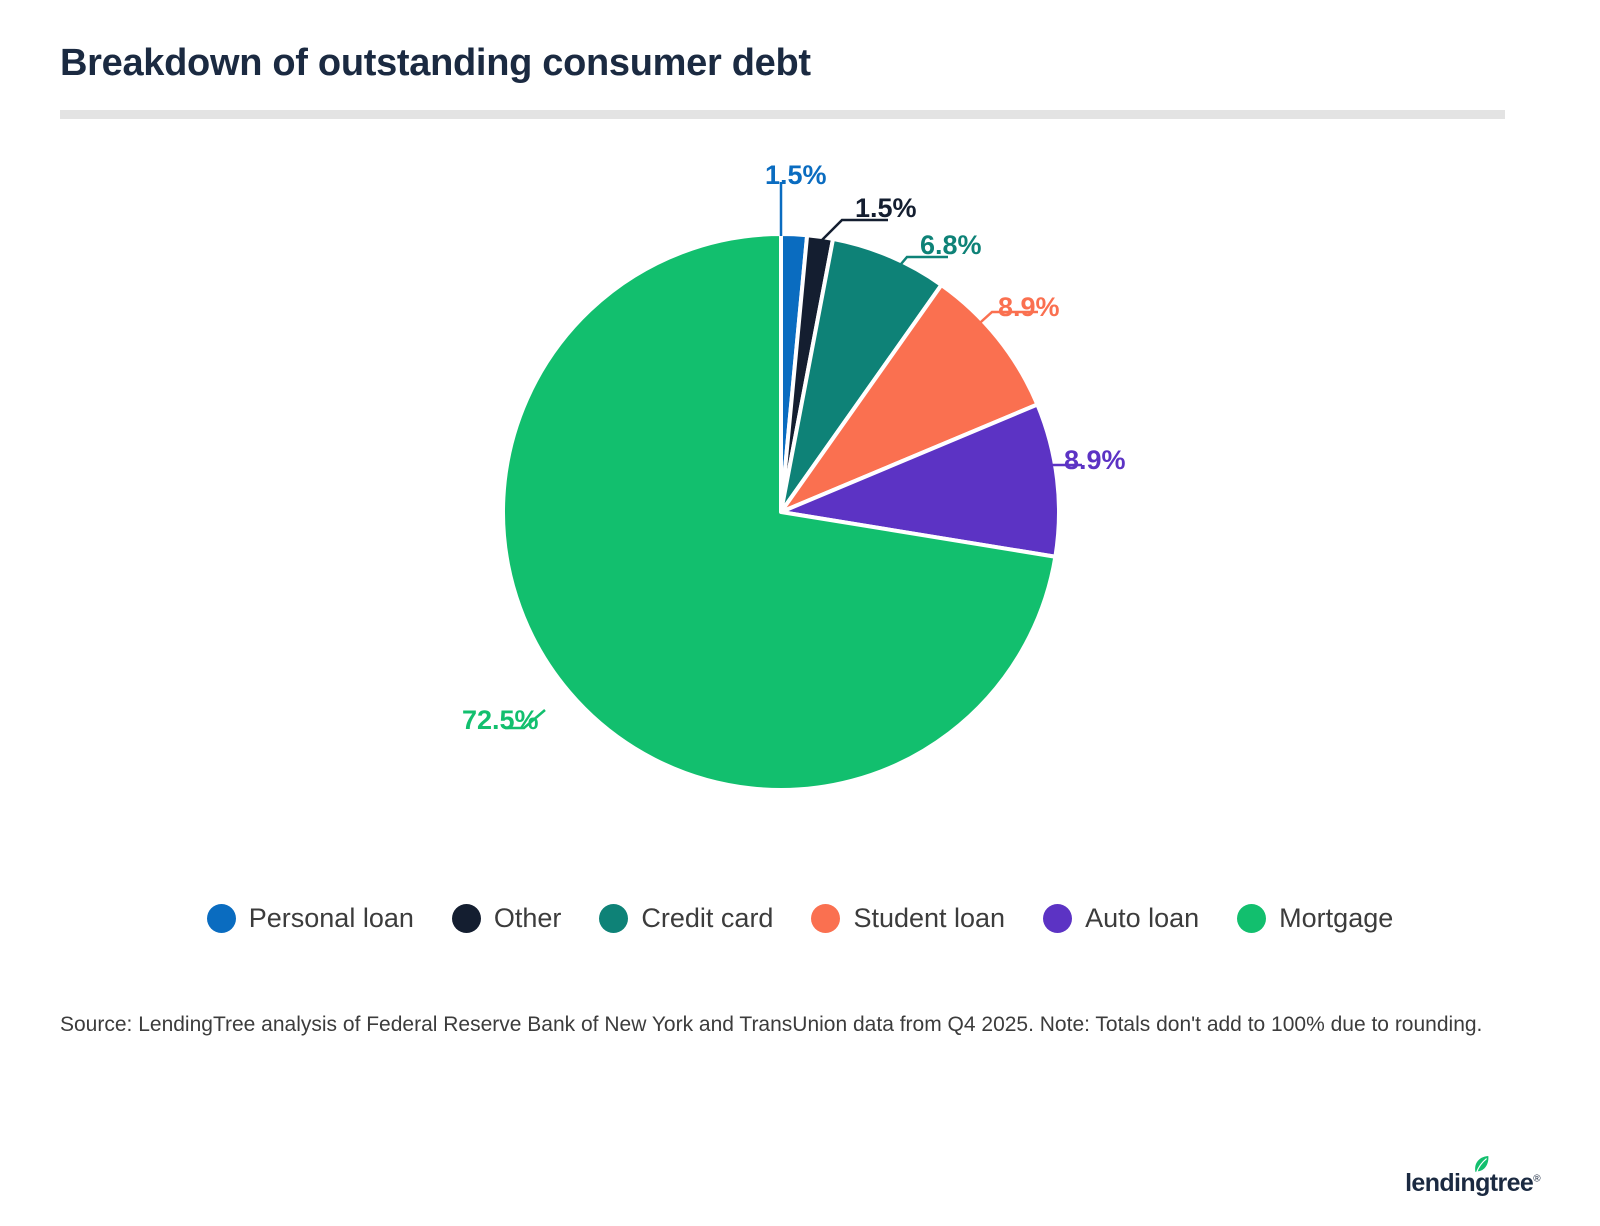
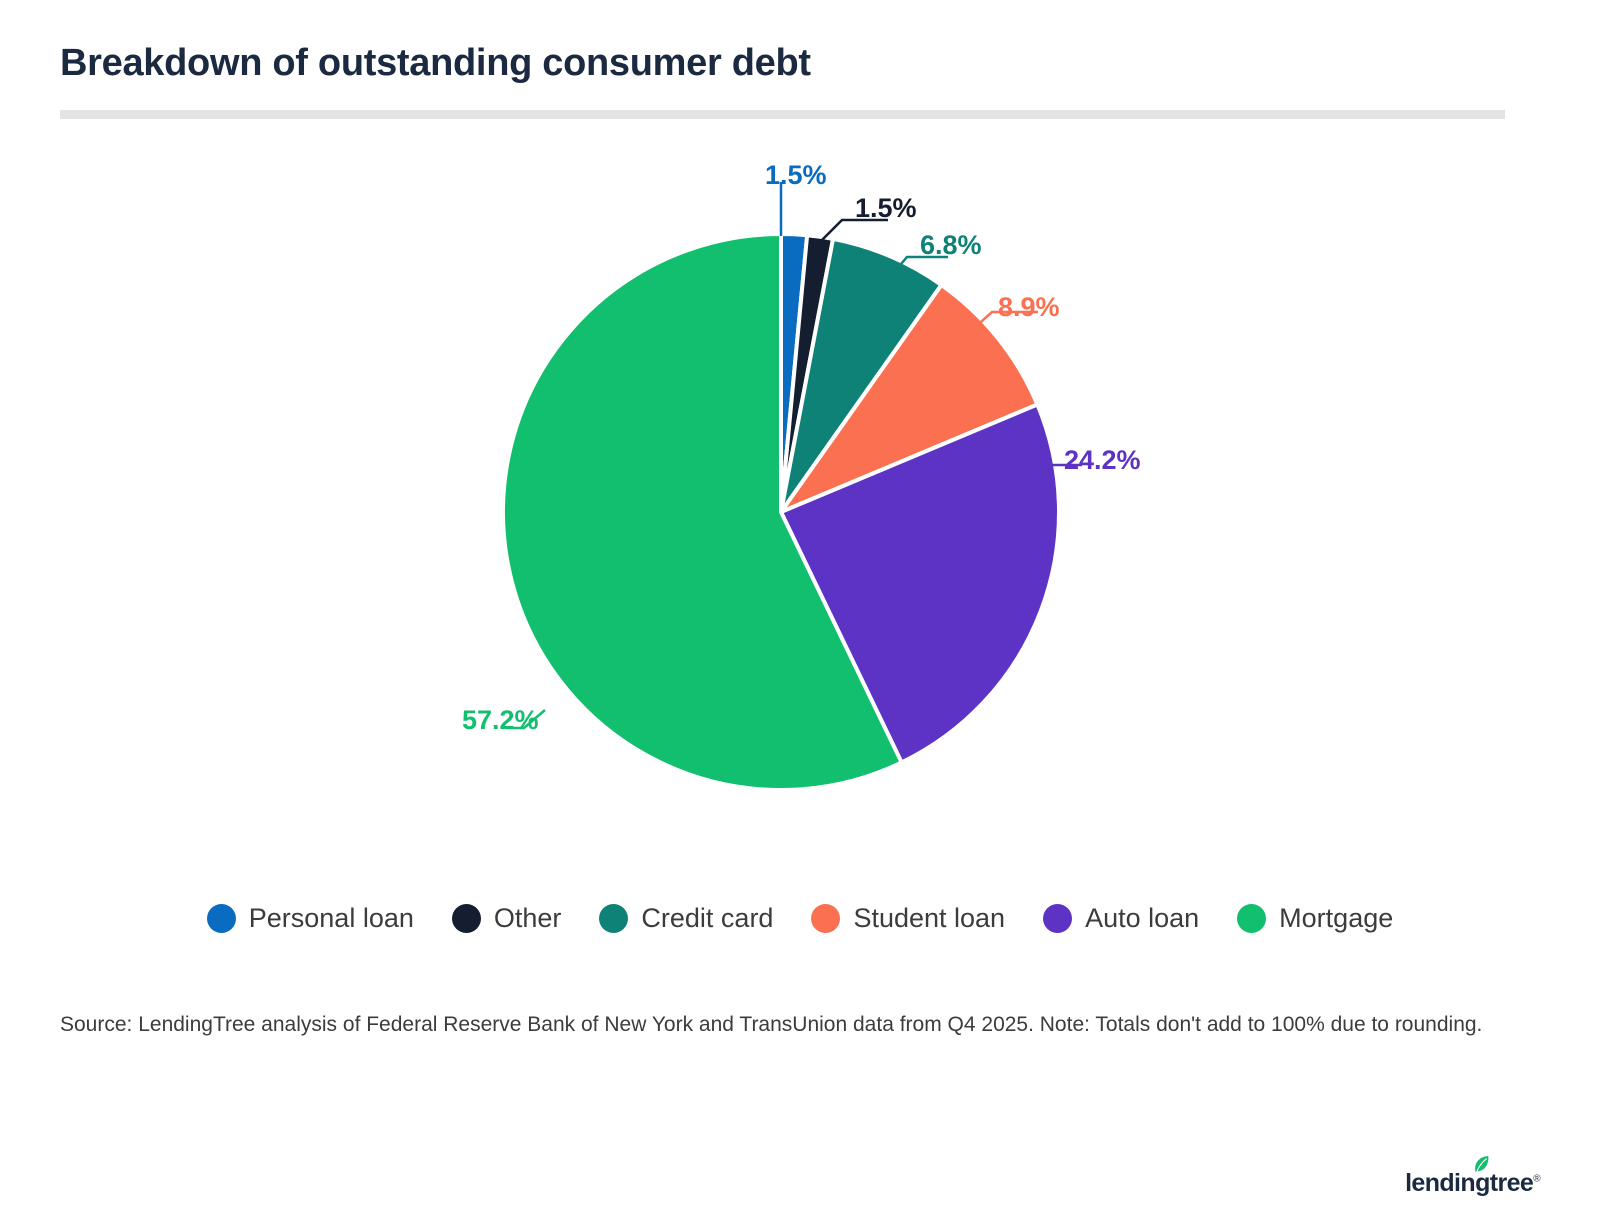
Auto loan: 8.9% -> 24.2%
Mortgage: 72.5% -> 57.2%
